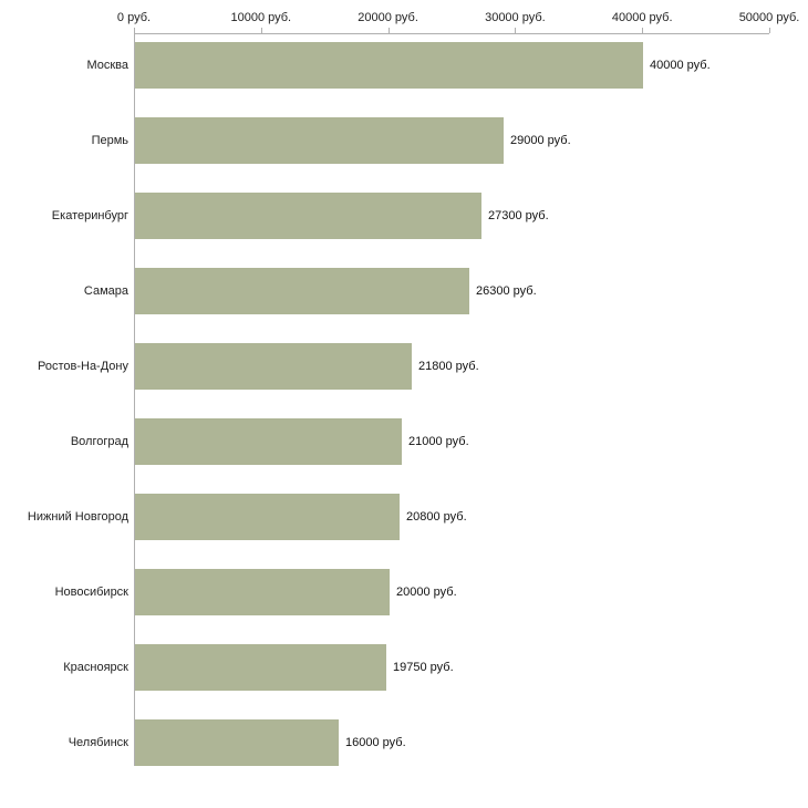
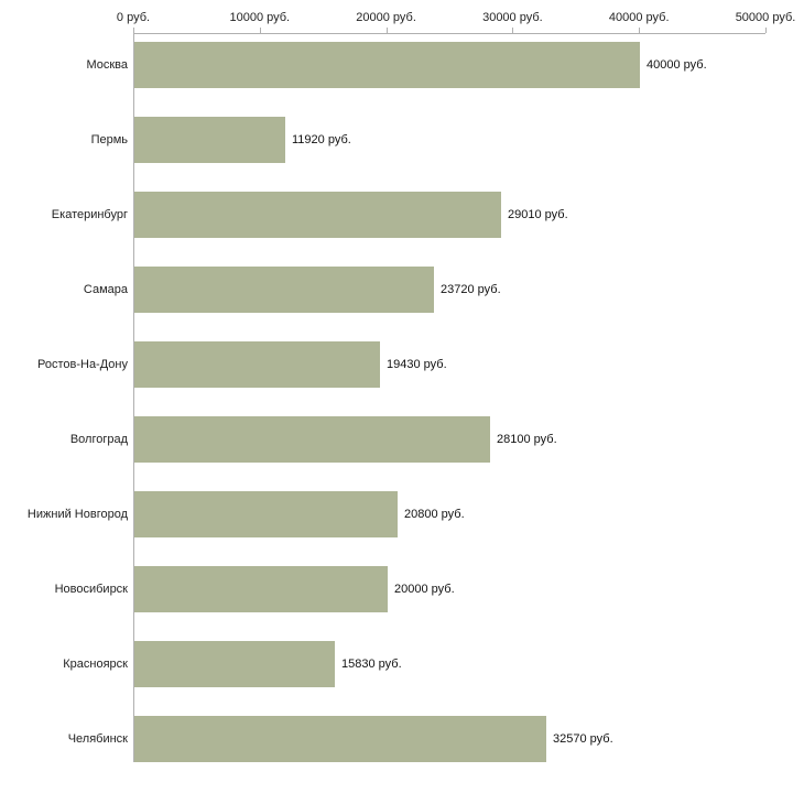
Пермь: 29000 -> 11920
Екатеринбург: 27300 -> 29010
Самара: 26300 -> 23720
Ростов-На-Дону: 21800 -> 19430
Волгоград: 21000 -> 28100
Красноярск: 19750 -> 15830
Челябинск: 16000 -> 32570
